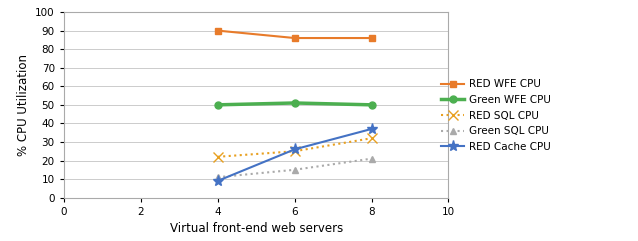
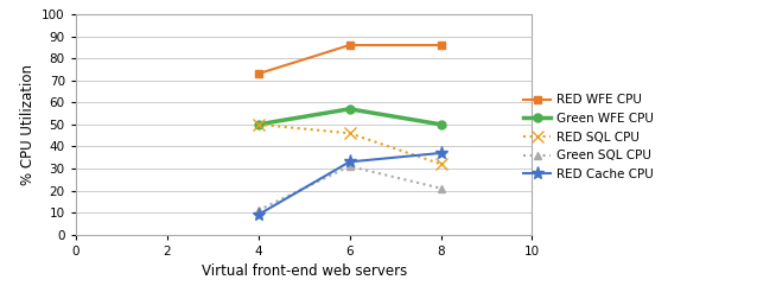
RED WFE CPU/4: 90 -> 73
RED SQL CPU/4: 22 -> 50
Green WFE CPU/6: 51 -> 57
RED SQL CPU/6: 25 -> 46
Green SQL CPU/6: 15 -> 31
RED Cache CPU/6: 26 -> 33
